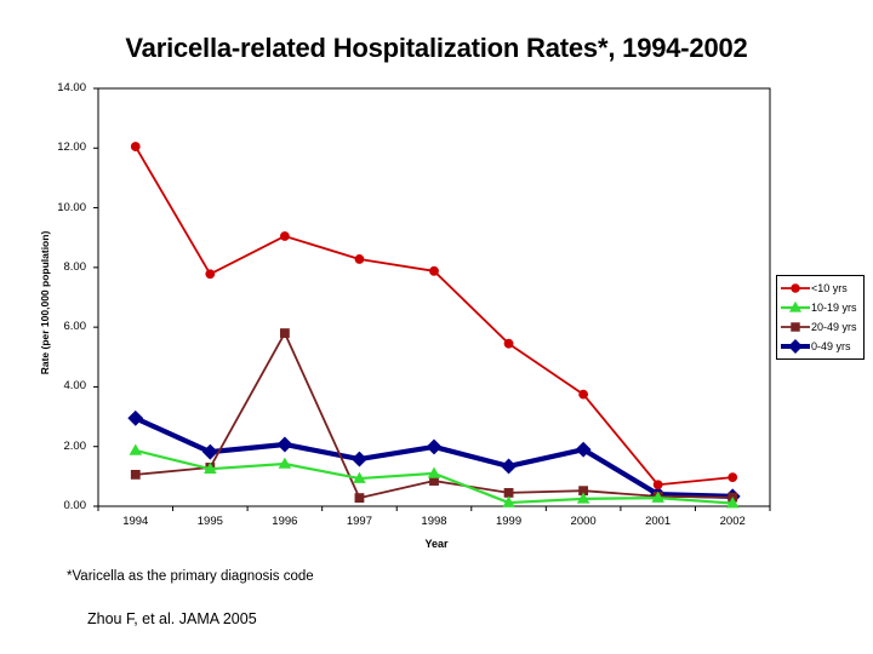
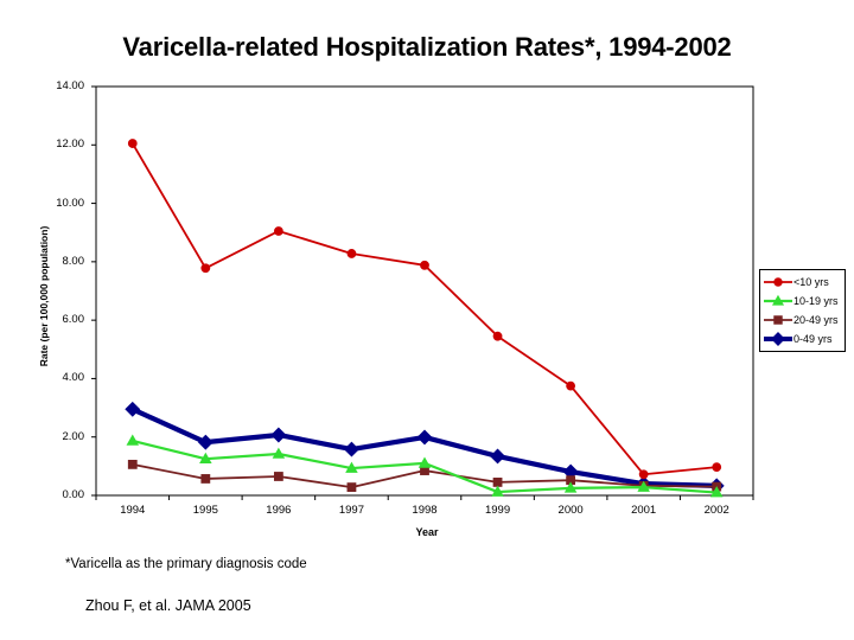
20-49 yrs/1995: 1.3 -> 0.6
20-49 yrs/1996: 5.8 -> 0.7
0-49 yrs/2000: 1.9 -> 0.8
